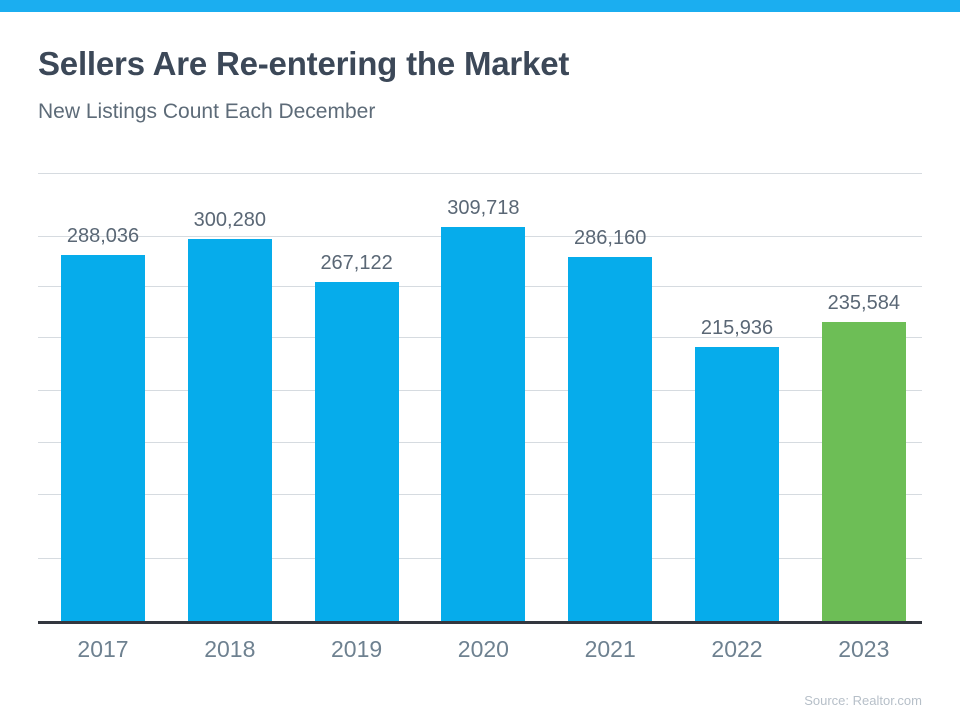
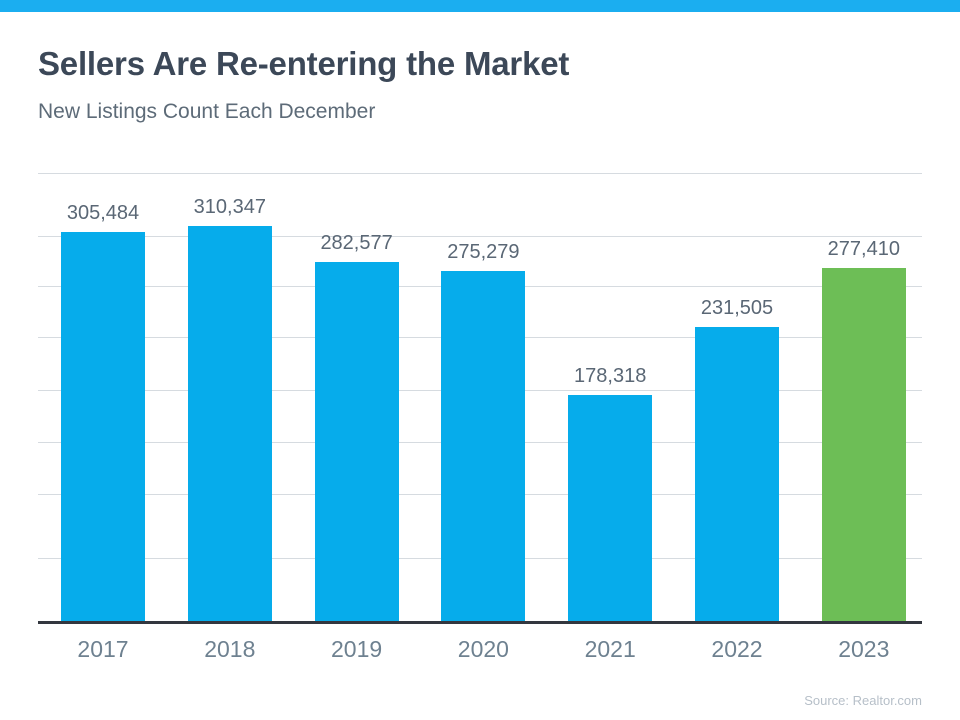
2017: 288,036 -> 305,484
2018: 300,280 -> 310,347
2019: 267,122 -> 282,577
2020: 309,718 -> 275,279
2021: 286,160 -> 178,318
2022: 215,936 -> 231,505
2023: 235,584 -> 277,410
